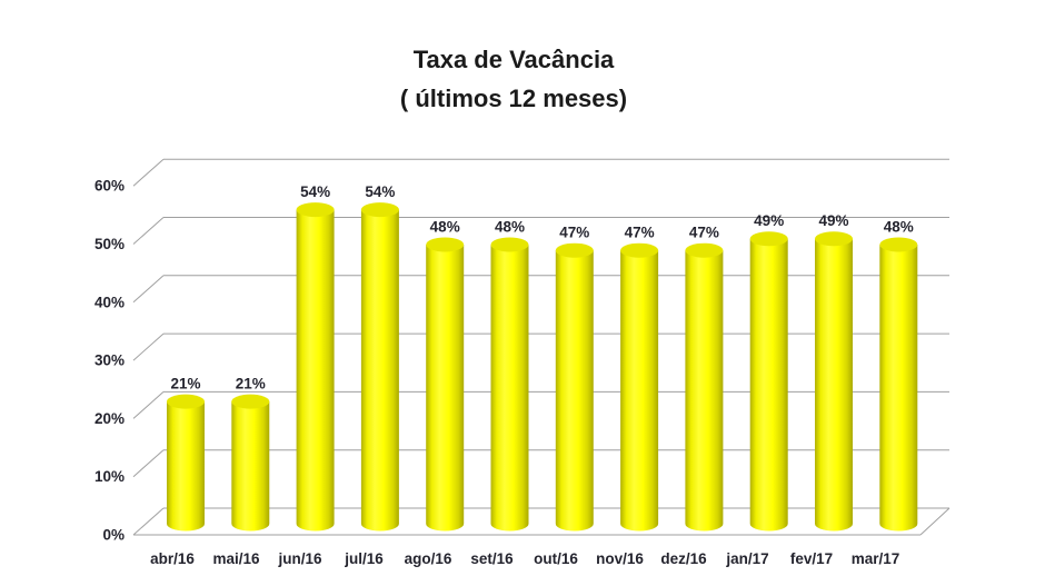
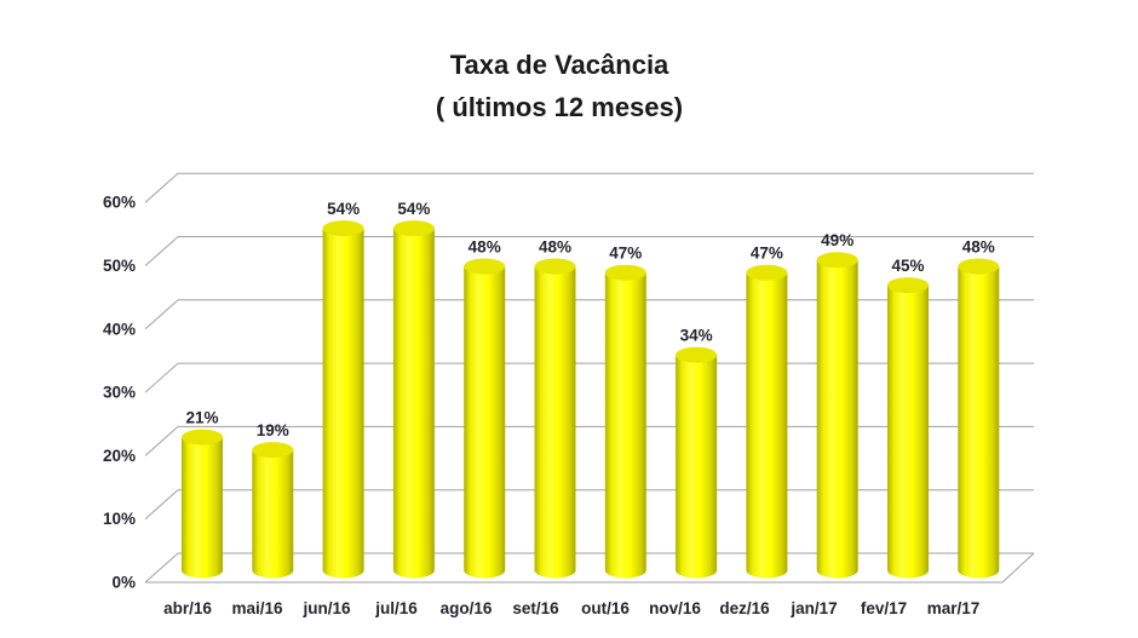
mai/16: 21% -> 19%
nov/16: 47% -> 34%
fev/17: 49% -> 45%
